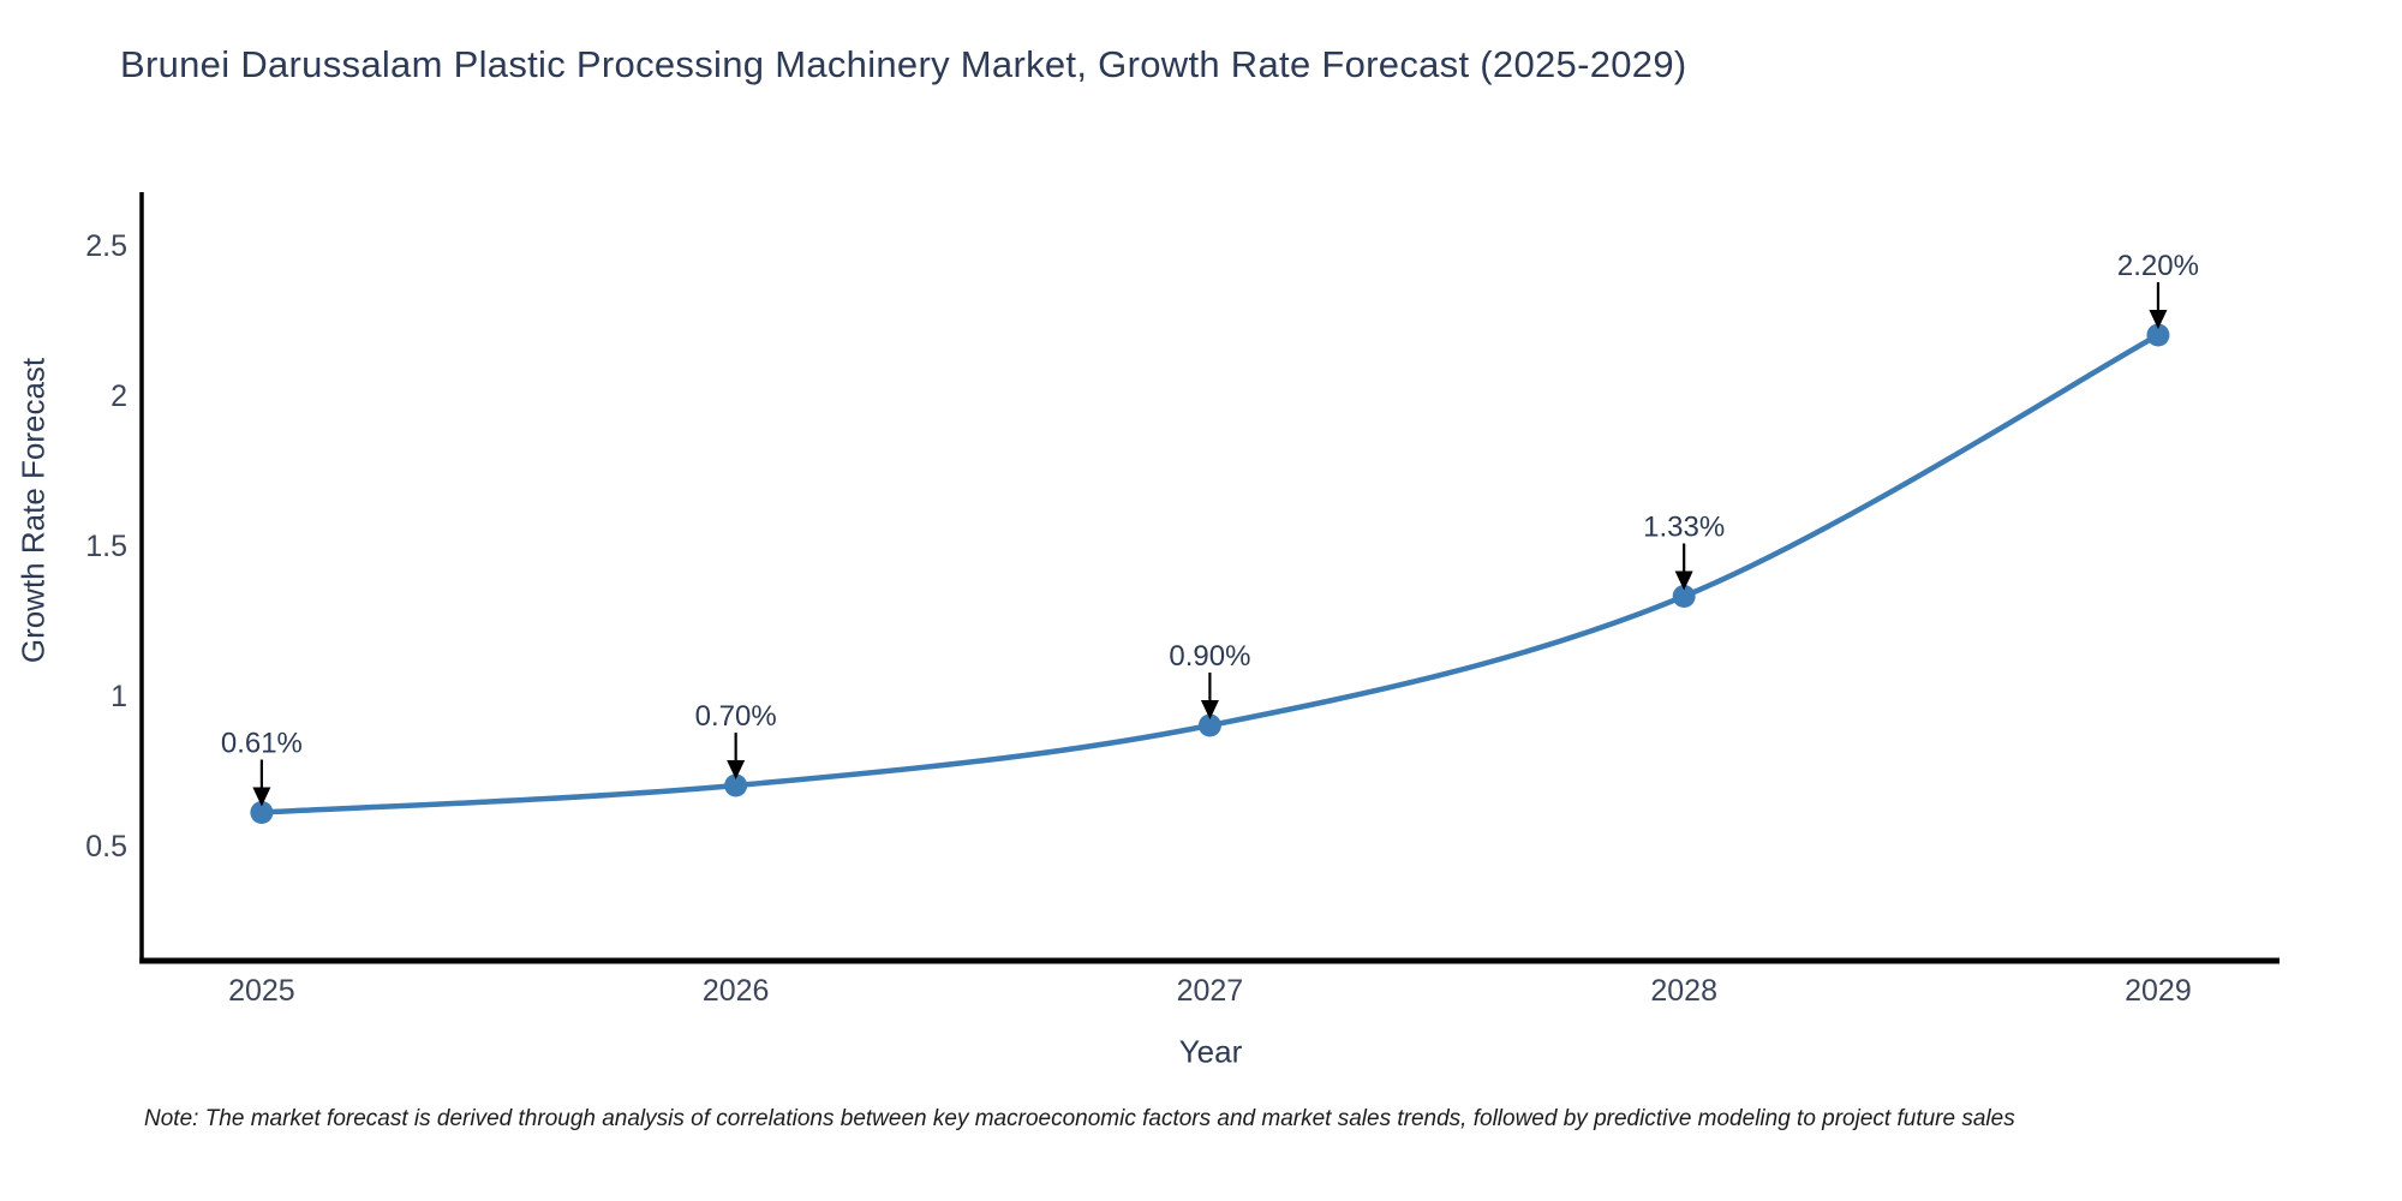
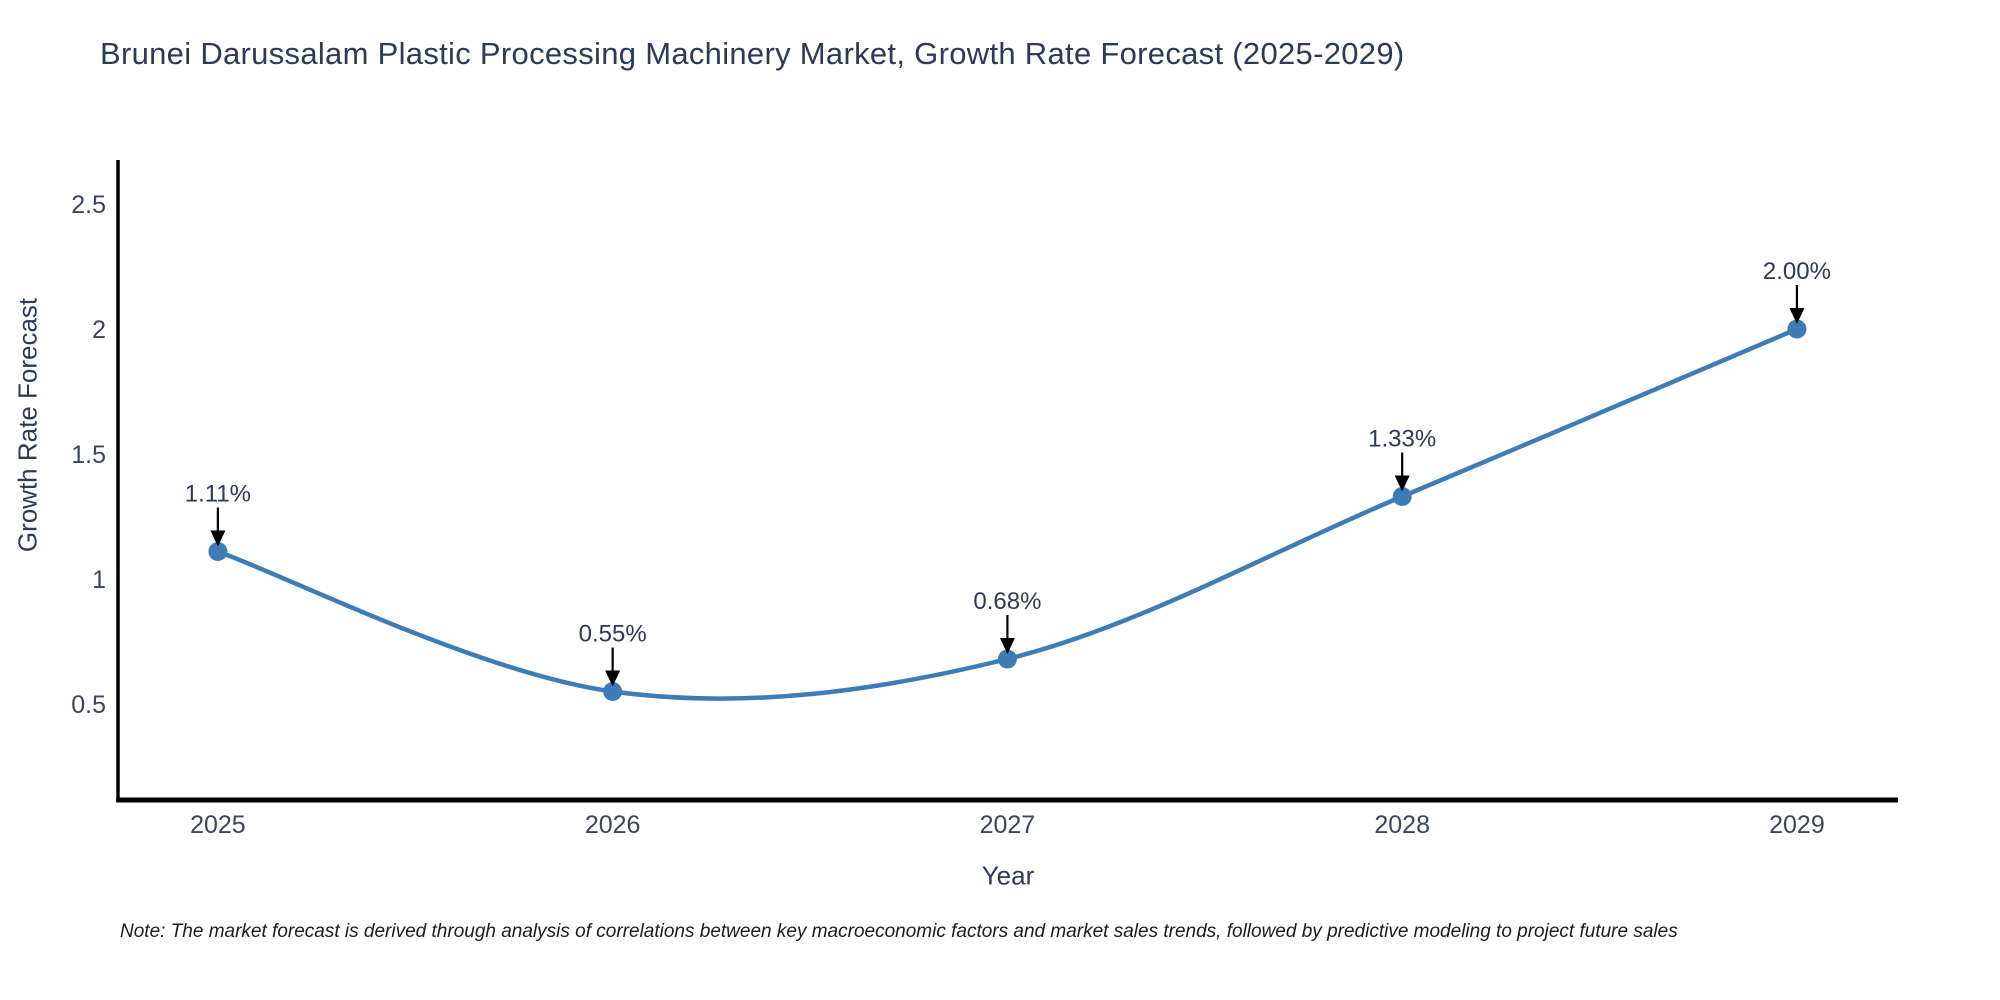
2025: 0.61% -> 1.11%
2026: 0.70% -> 0.55%
2027: 0.90% -> 0.68%
2029: 2.20% -> 2.00%
